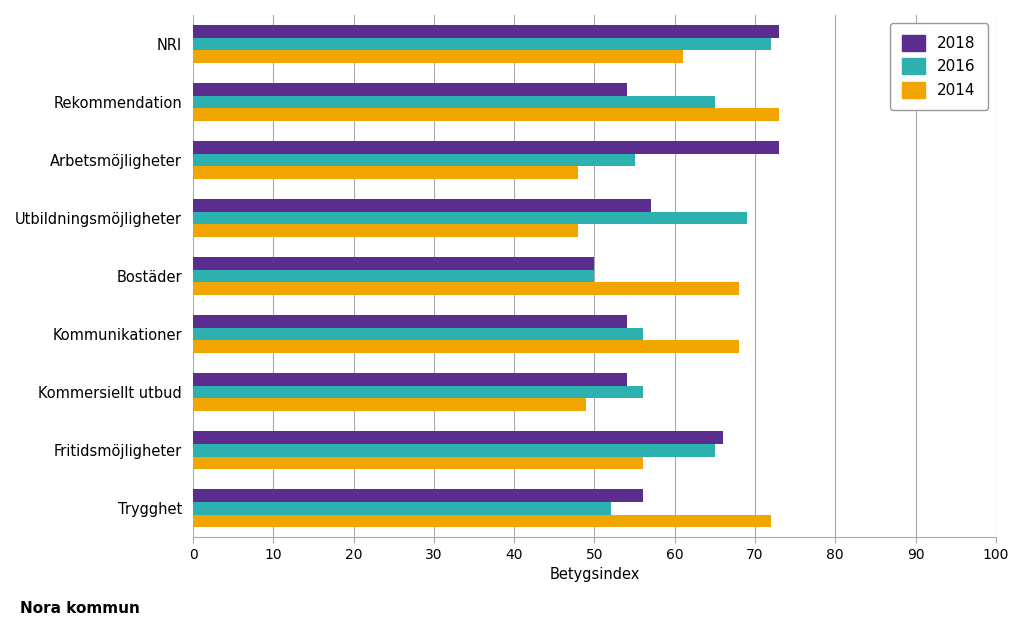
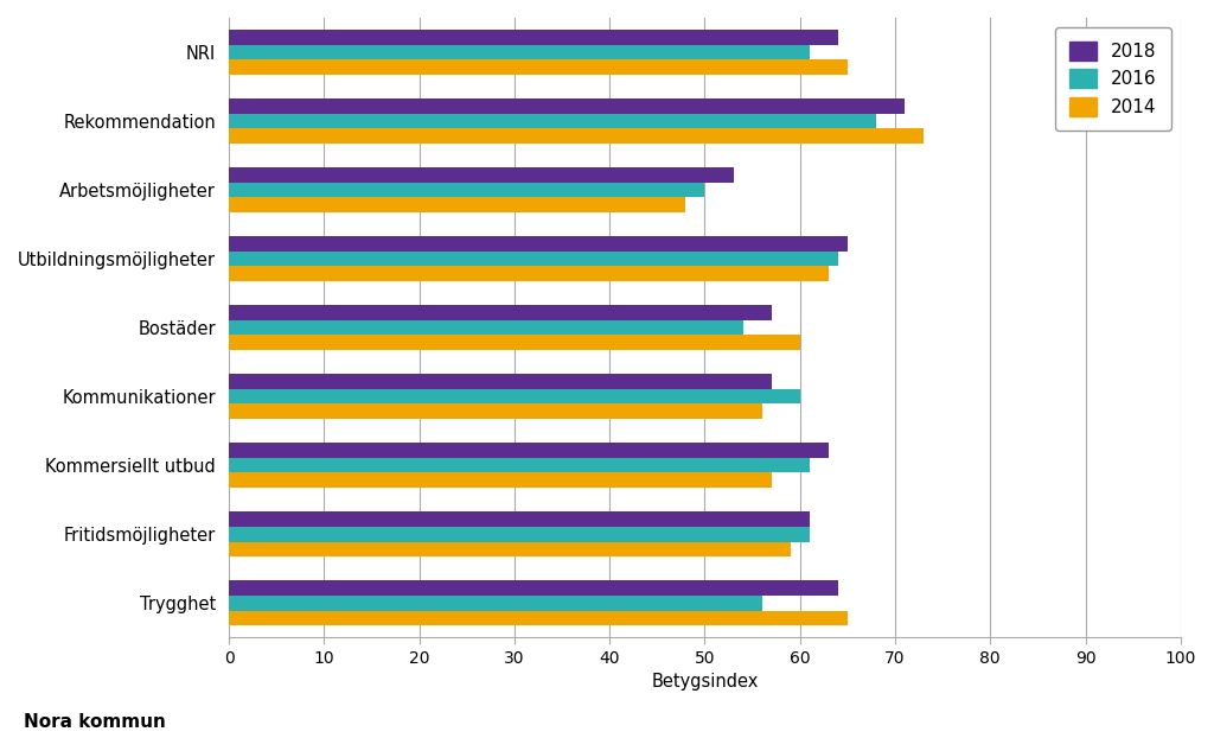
2018/NRI: 73 -> 64
2016/NRI: 72 -> 61
2014/NRI: 61 -> 65
2018/Rekommendation: 54 -> 71
2016/Rekommendation: 65 -> 68
2018/Arbetsmöjligheter: 73 -> 53
2016/Arbetsmöjligheter: 55 -> 50
2018/Utbildningsmöjligheter: 57 -> 65
2016/Utbildningsmöjligheter: 69 -> 64
2014/Utbildningsmöjligheter: 48 -> 63
2018/Bostäder: 50 -> 57
2016/Bostäder: 50 -> 54
2014/Bostäder: 68 -> 60
2018/Kommunikationer: 54 -> 57
2016/Kommunikationer: 56 -> 60
2014/Kommunikationer: 68 -> 56
2018/Kommersiellt utbud: 54 -> 63
2016/Kommersiellt utbud: 56 -> 61
2014/Kommersiellt utbud: 49 -> 57
2018/Fritidsmöjligheter: 66 -> 61
2016/Fritidsmöjligheter: 65 -> 61
2014/Fritidsmöjligheter: 56 -> 59
2018/Trygghet: 56 -> 64
2016/Trygghet: 52 -> 56
2014/Trygghet: 72 -> 65
